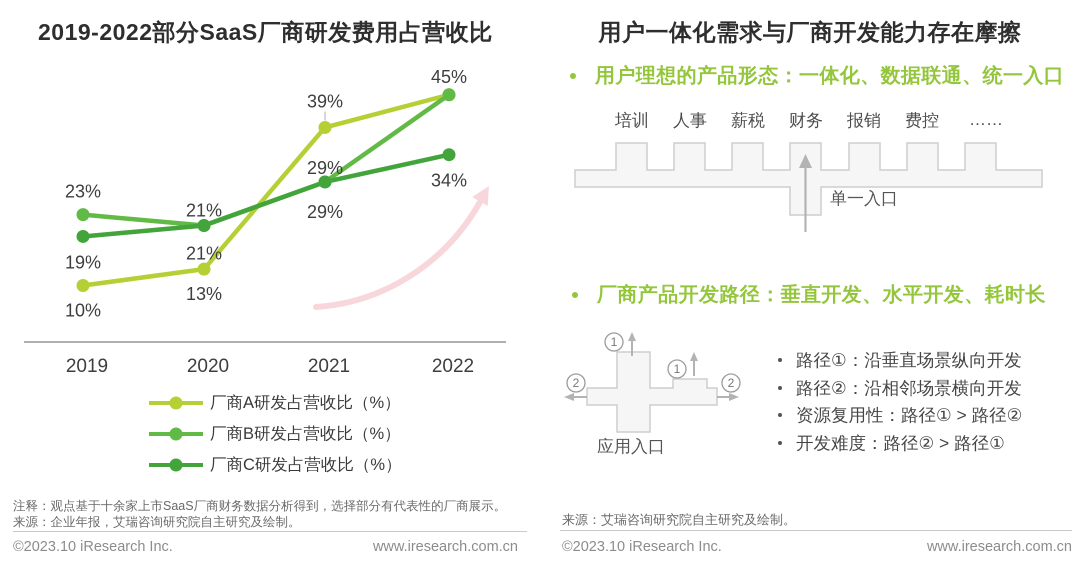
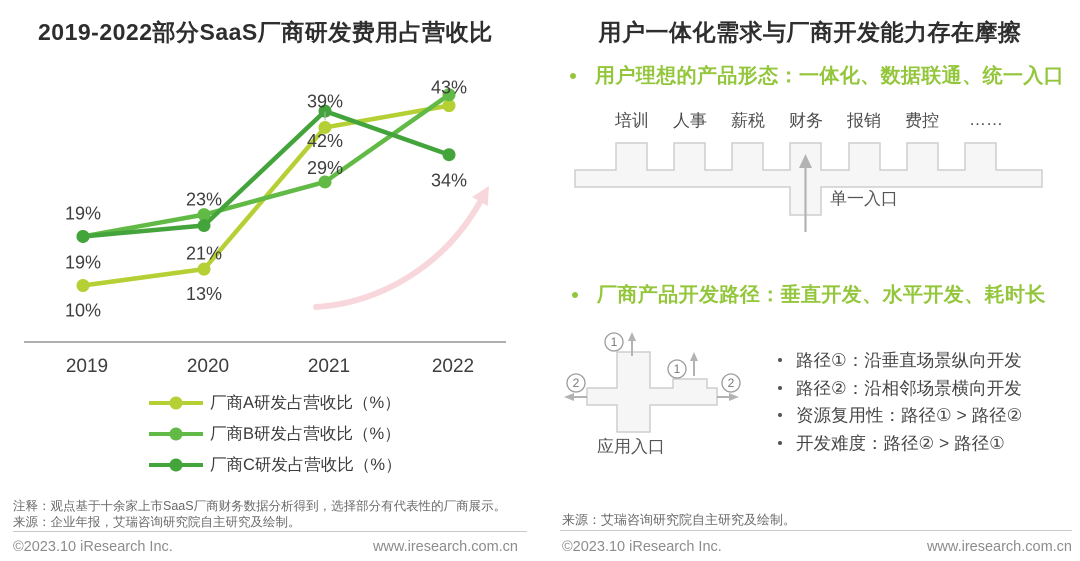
厂商B研发占营收比（%）/2019: 23% -> 19%
厂商B研发占营收比（%）/2020: 21% -> 23%
厂商C研发占营收比（%）/2021: 29% -> 42%
厂商A研发占营收比（%）/2022: 45% -> 43%
